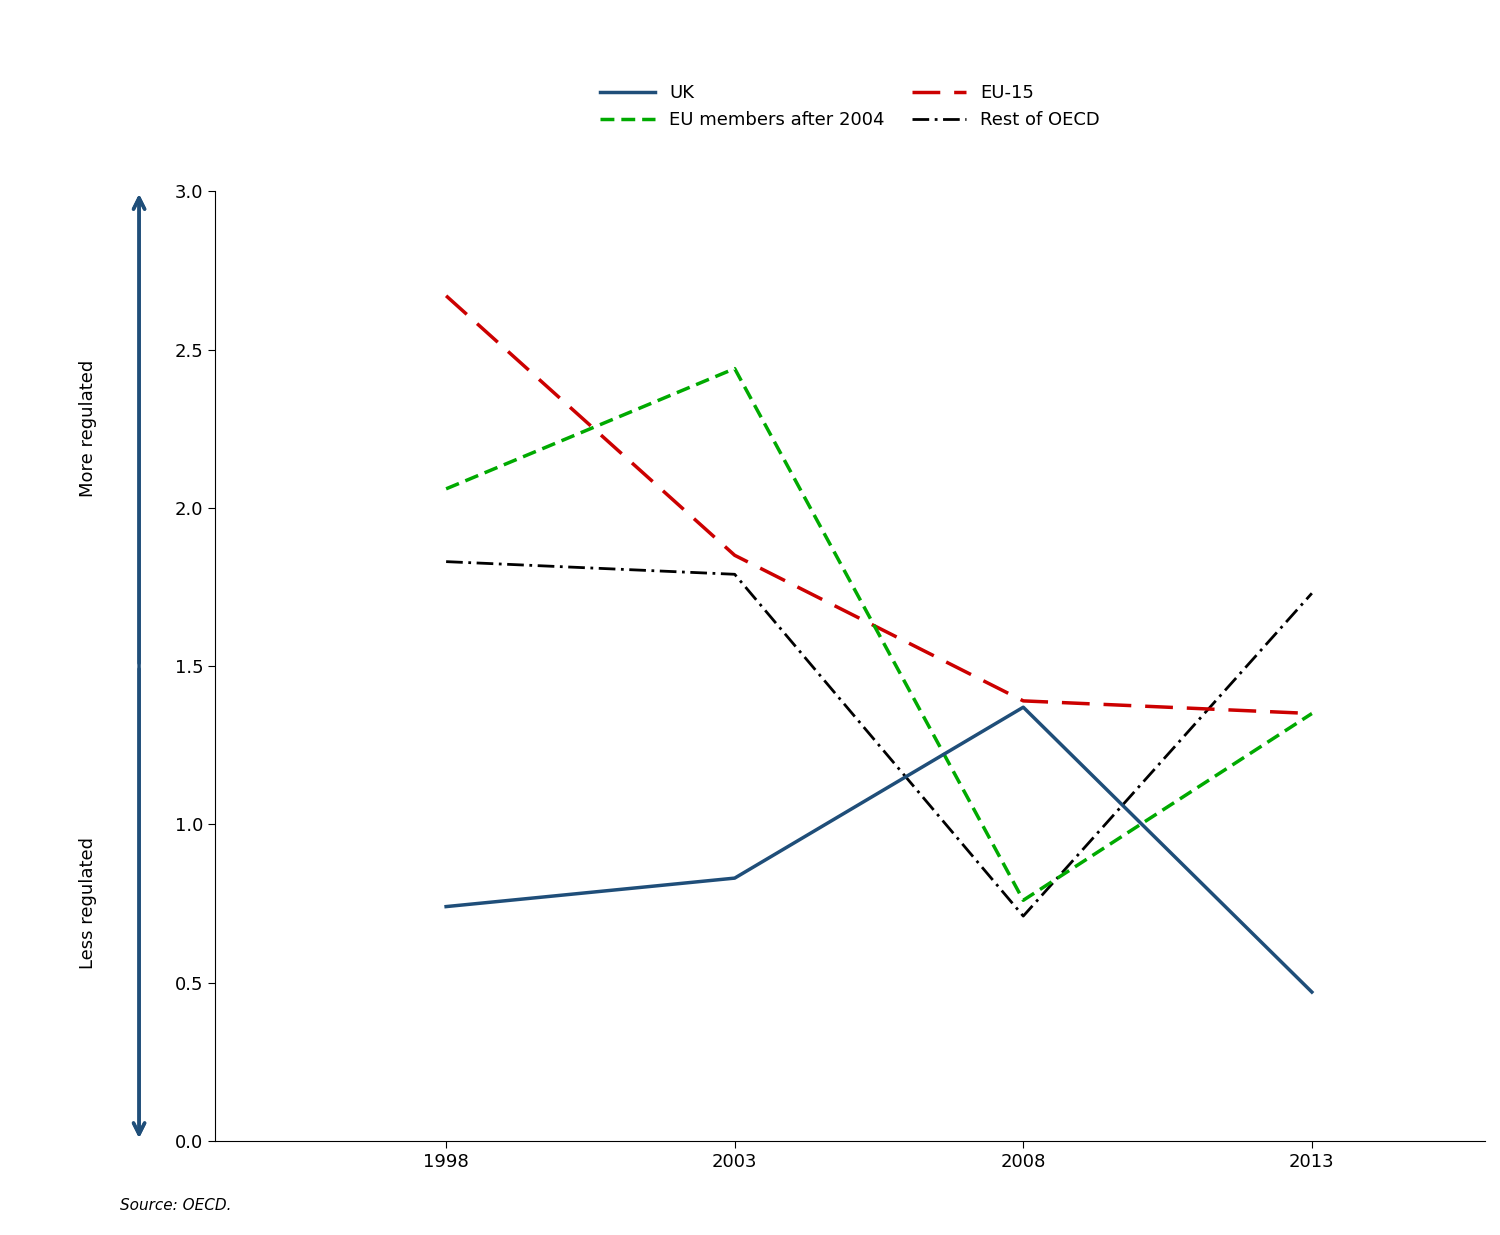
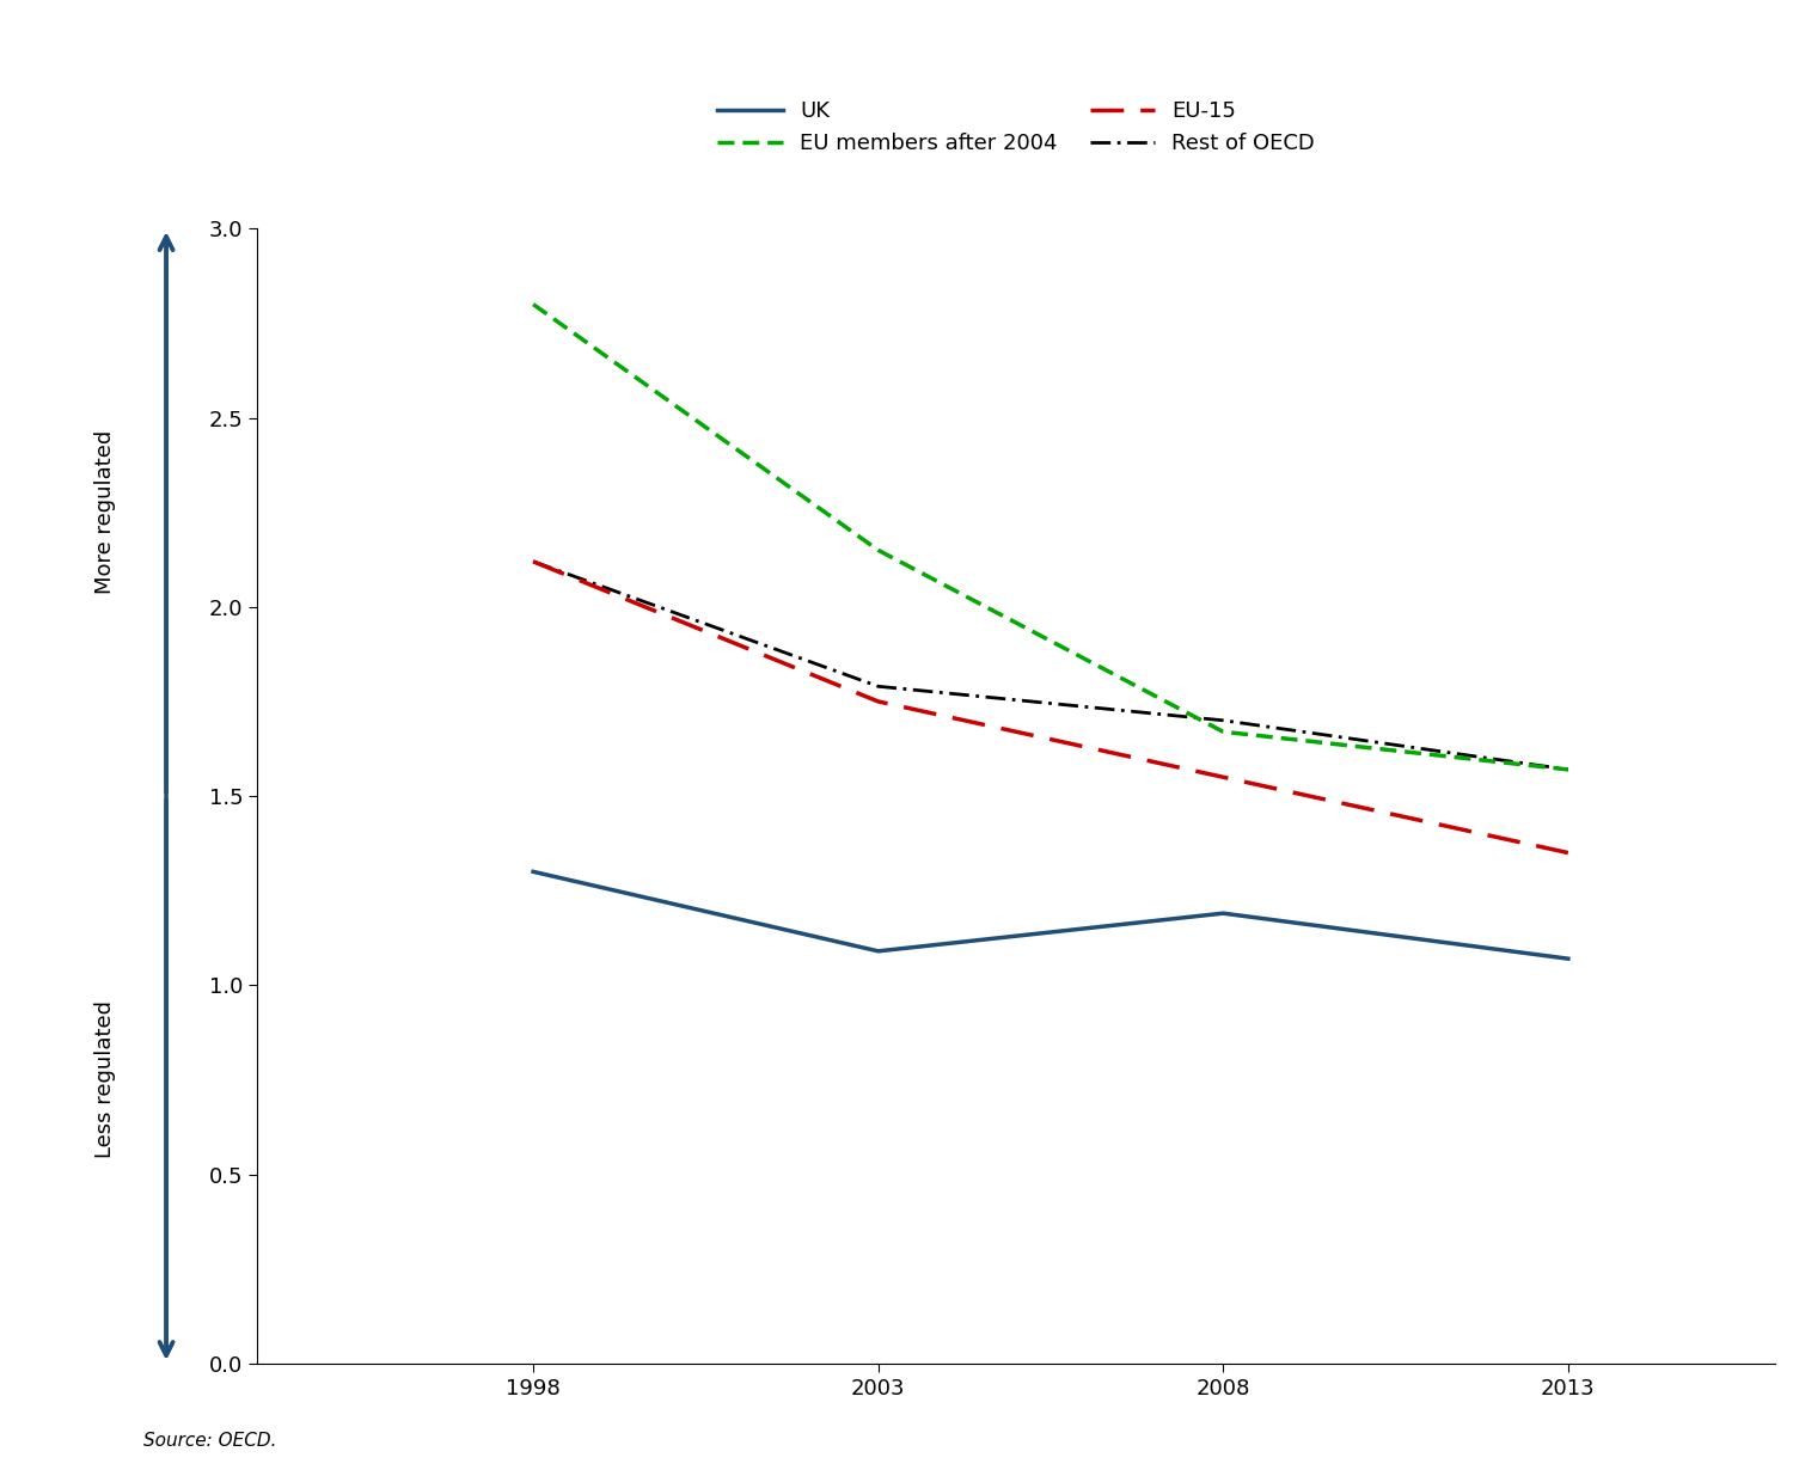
UK/1998: 0.74 -> 1.30
EU-15/1998: 2.67 -> 2.12
EU members after 2004/1998: 2.06 -> 2.80
Rest of OECD/1998: 1.83 -> 2.12
UK/2003: 0.83 -> 1.09
EU-15/2003: 1.85 -> 1.75
EU members after 2004/2003: 2.44 -> 2.15
UK/2008: 1.37 -> 1.19
EU-15/2008: 1.39 -> 1.55
EU members after 2004/2008: 0.76 -> 1.67
Rest of OECD/2008: 0.71 -> 1.70
UK/2013: 0.47 -> 1.07
EU members after 2004/2013: 1.35 -> 1.57
Rest of OECD/2013: 1.73 -> 1.57
